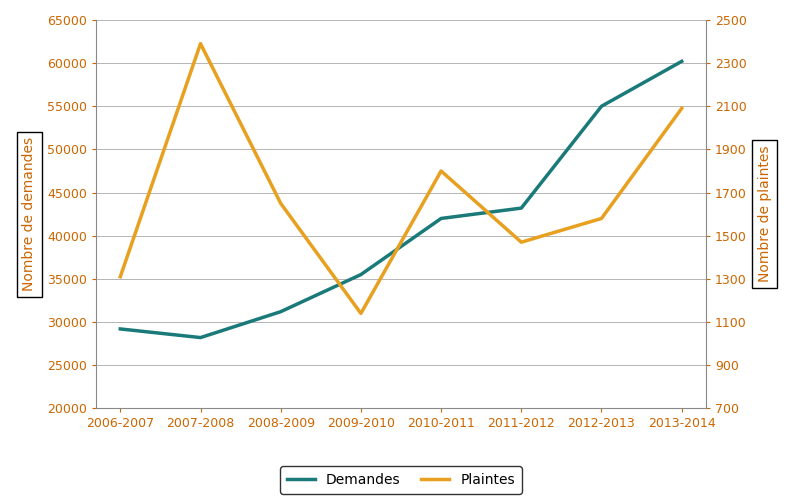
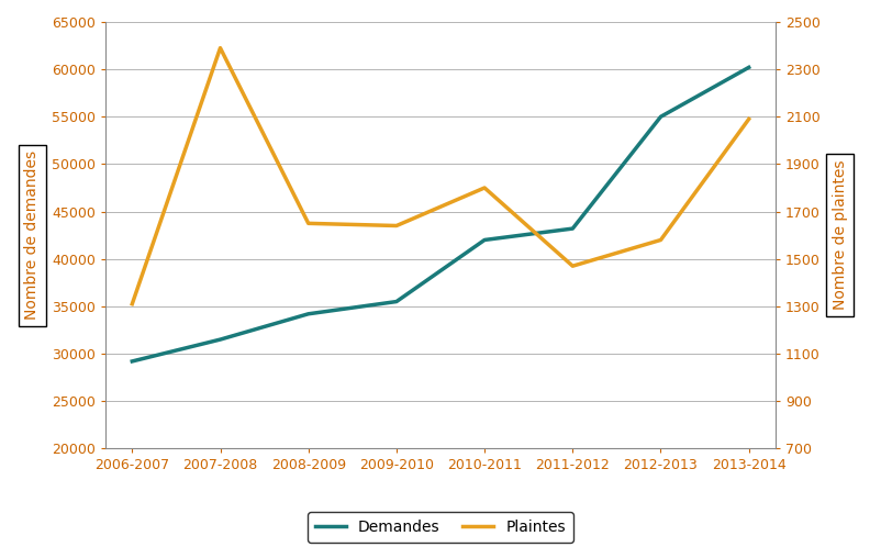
Demandes/2007-2008: 28200 -> 31500
Demandes/2008-2009: 31200 -> 34200
Plaintes/2009-2010: 1140 -> 1640
